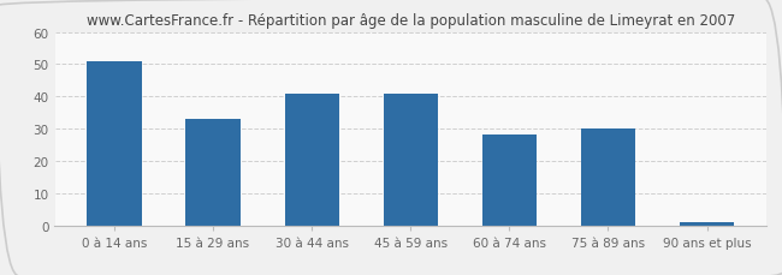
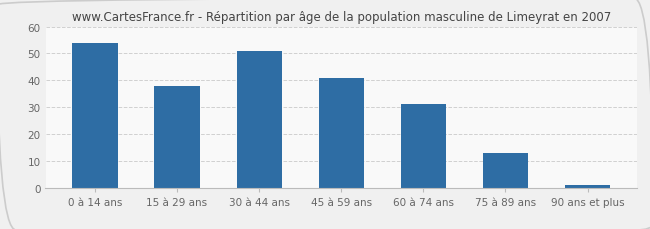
0 à 14 ans: 51 -> 54
15 à 29 ans: 33 -> 38
30 à 44 ans: 41 -> 51
60 à 74 ans: 28 -> 31
75 à 89 ans: 30 -> 13
